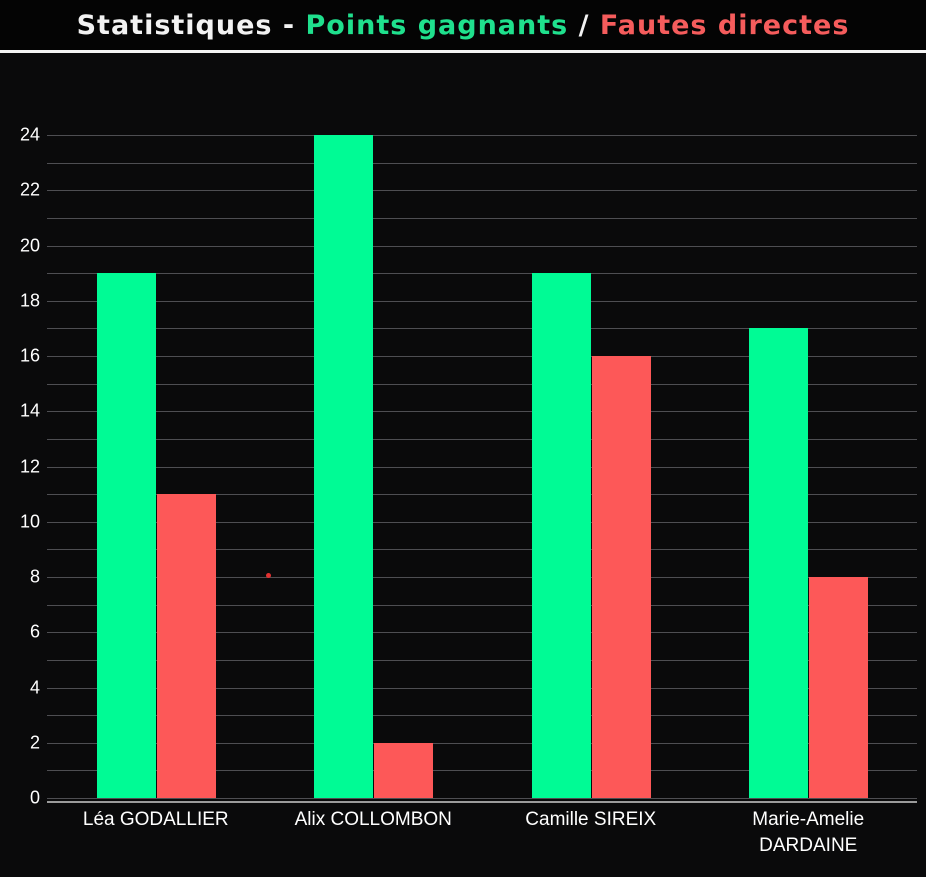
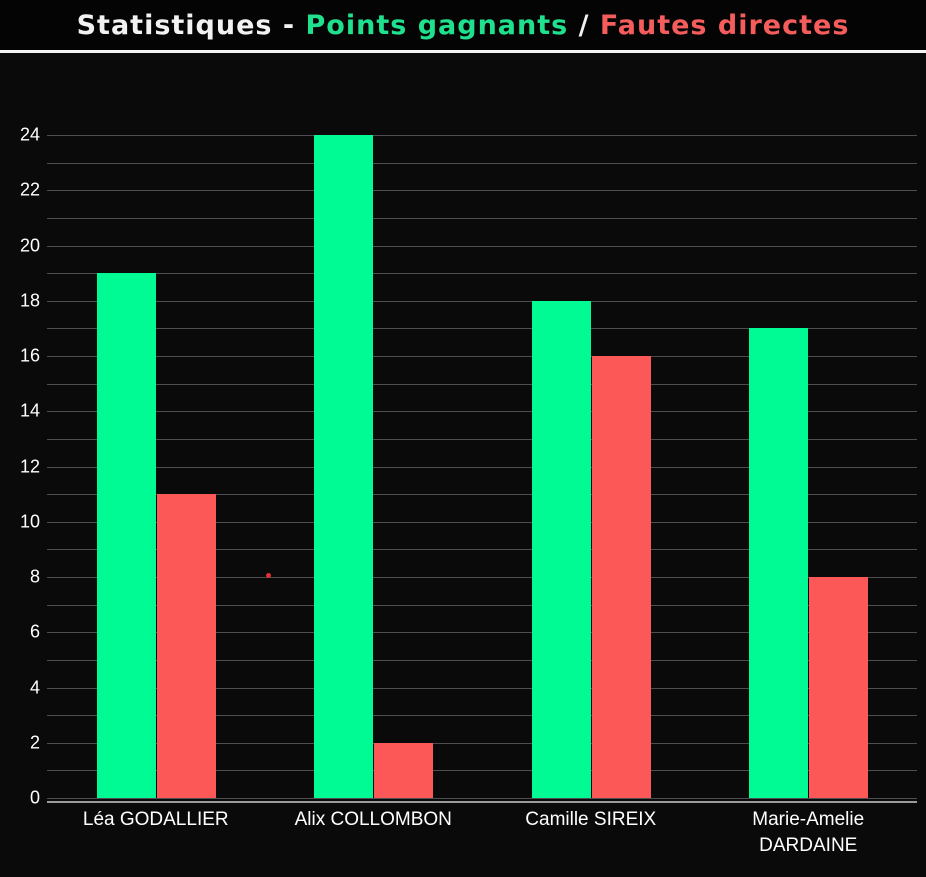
Points gagnants/Camille SIREIX: 19 -> 18
